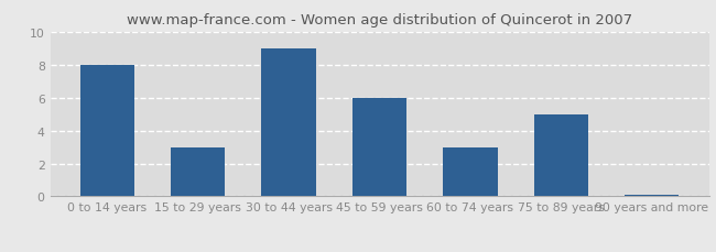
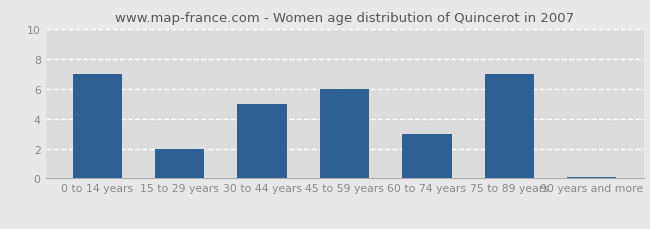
0 to 14 years: 8.0 -> 7.0
15 to 29 years: 3.0 -> 2.0
30 to 44 years: 9.0 -> 5.0
75 to 89 years: 5.0 -> 7.0
